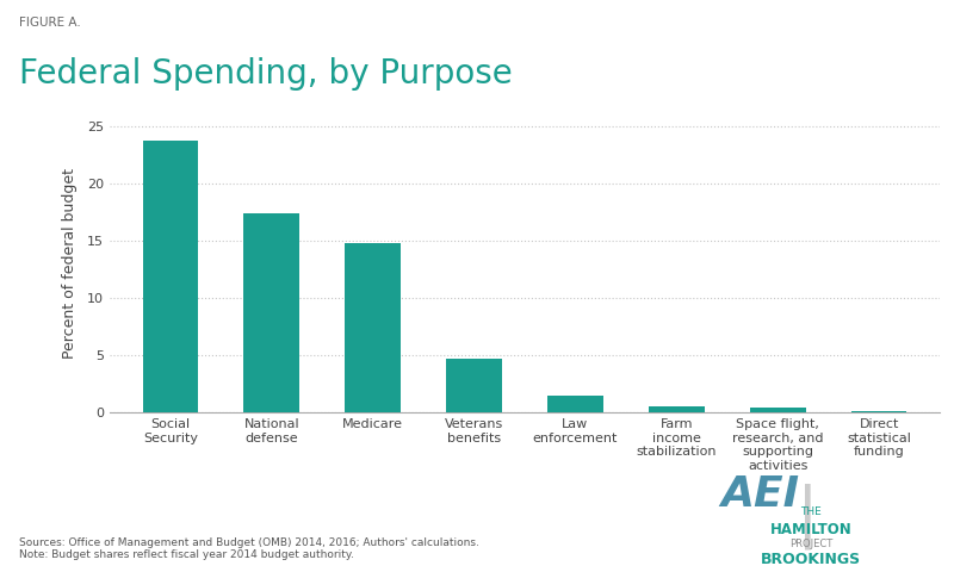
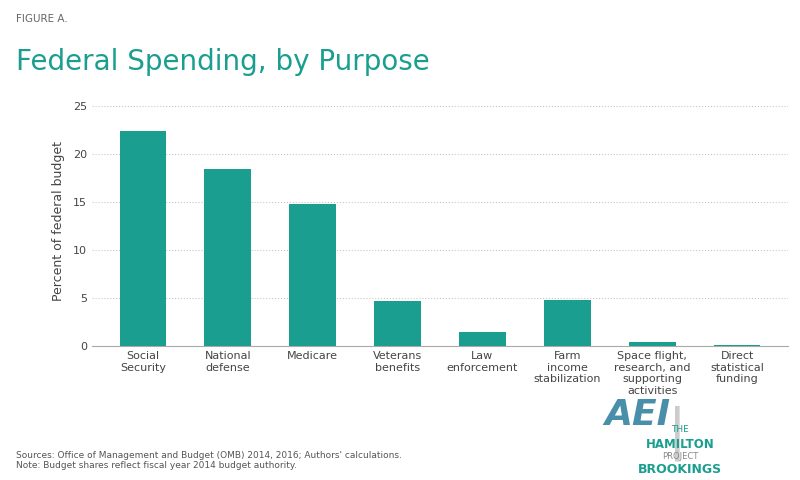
Social Security: 23.7 -> 22.4
National defense: 17.4 -> 18.4
Farm income stabilization: 0.5 -> 4.8
